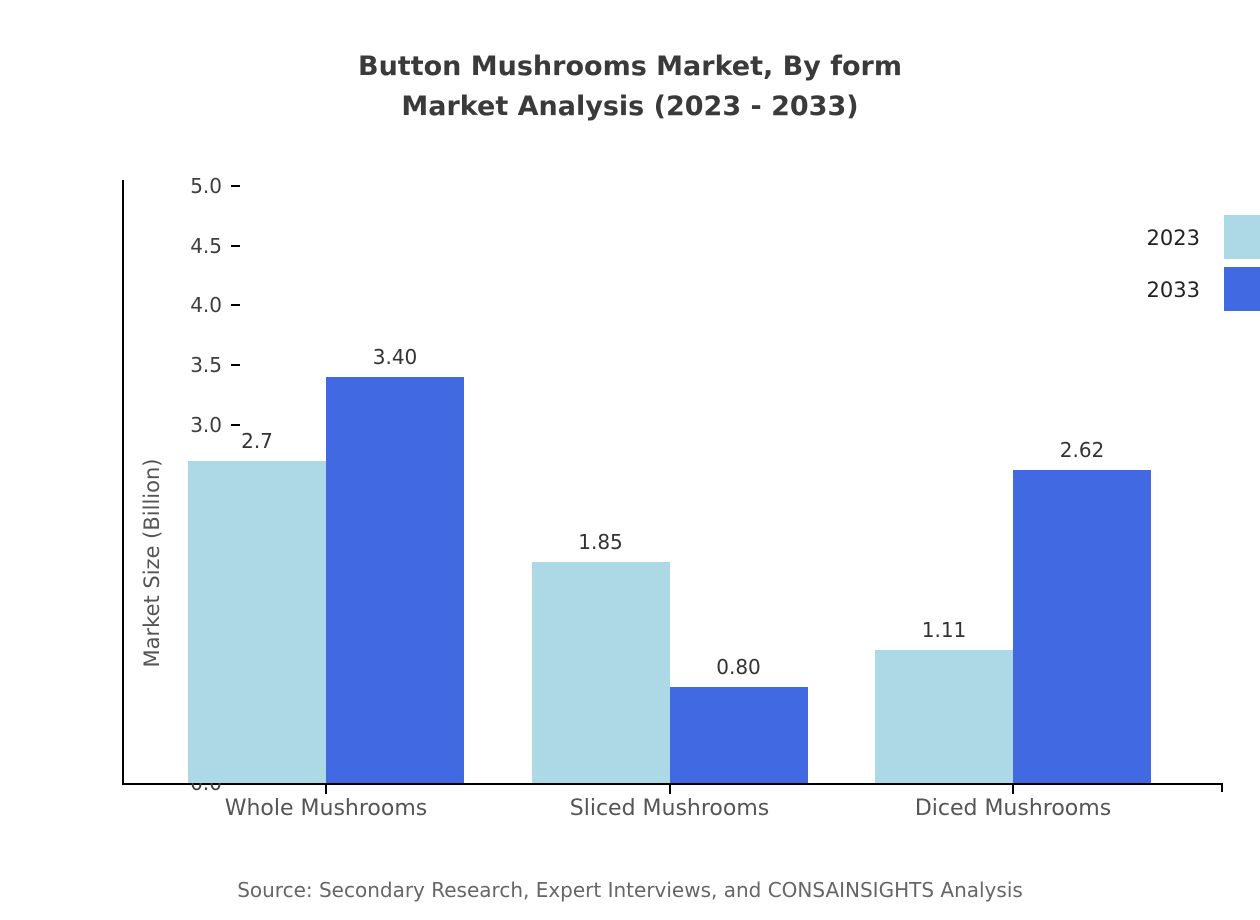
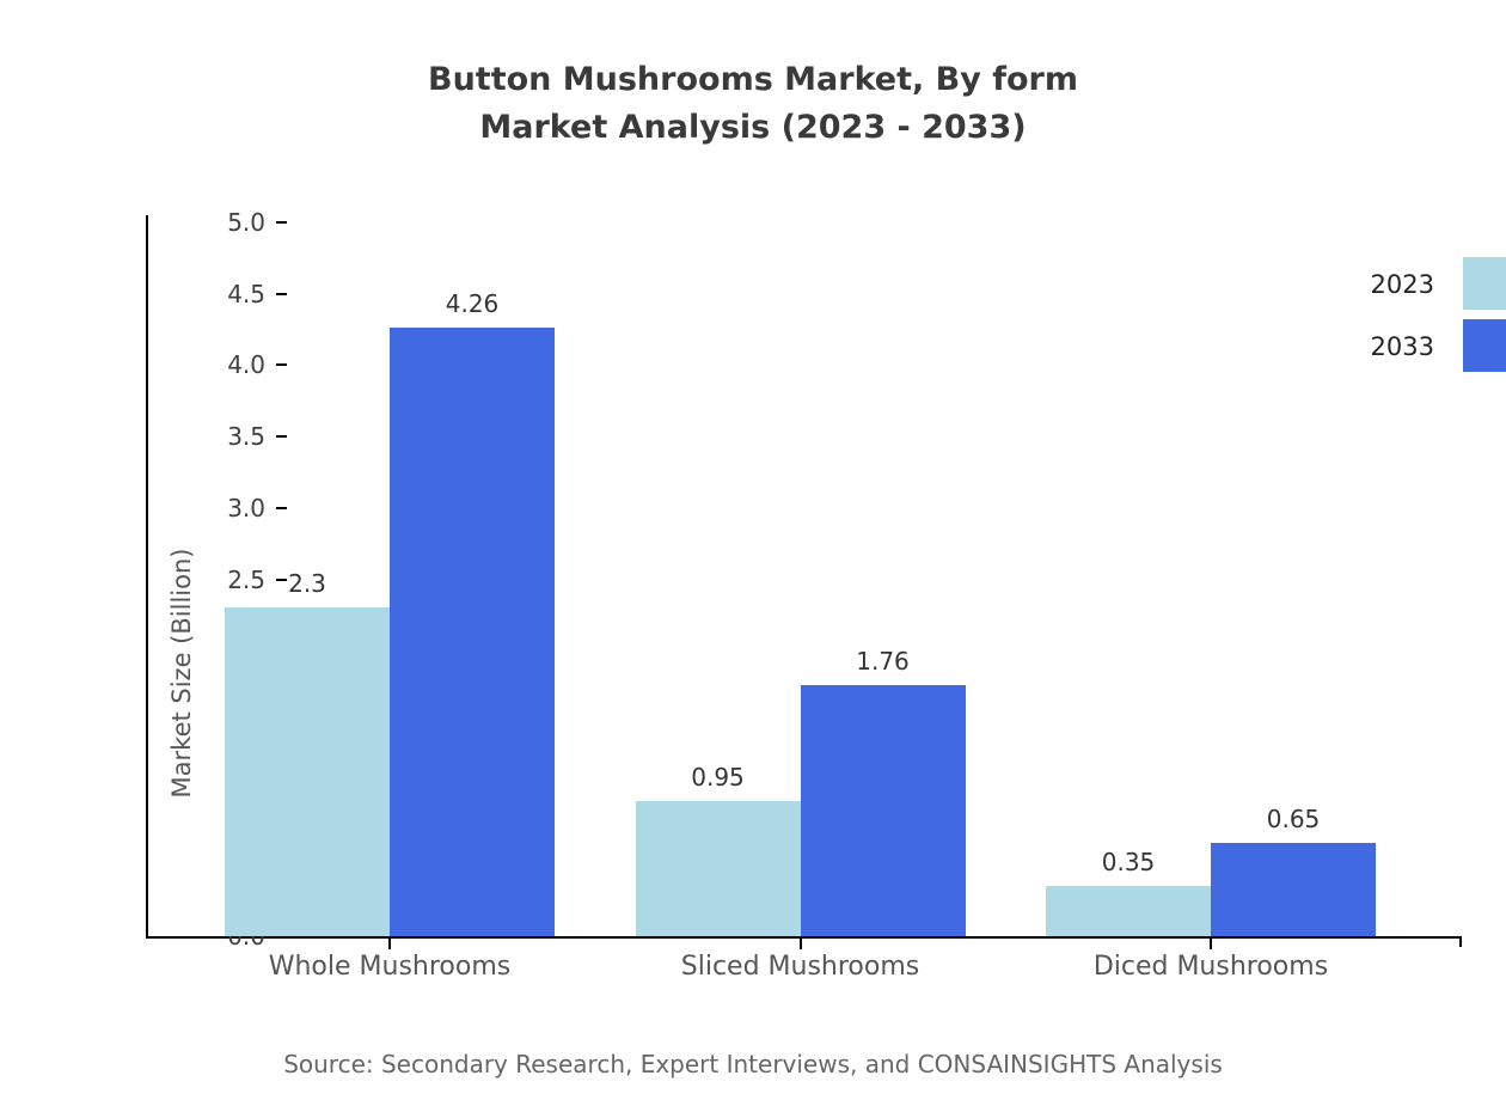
2023/Whole Mushrooms: 2.7 -> 2.3
2033/Whole Mushrooms: 3.40 -> 4.26
2023/Sliced Mushrooms: 1.85 -> 0.95
2033/Sliced Mushrooms: 0.80 -> 1.76
2023/Diced Mushrooms: 1.11 -> 0.35
2033/Diced Mushrooms: 2.62 -> 0.65
